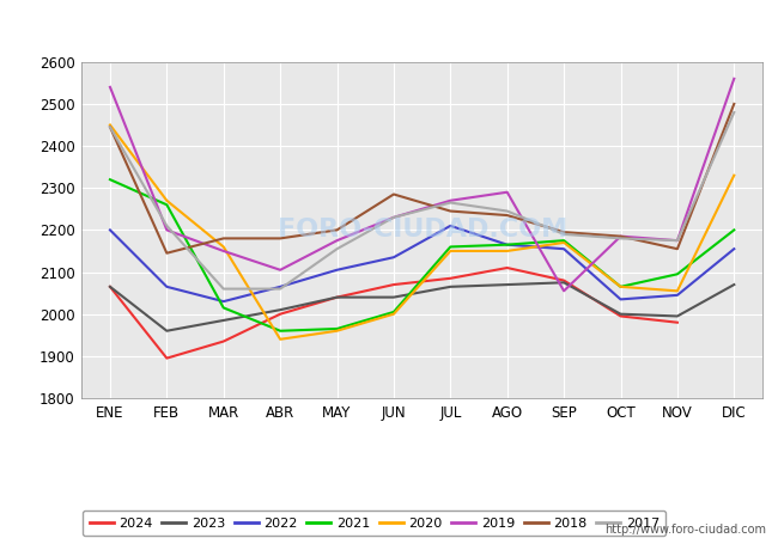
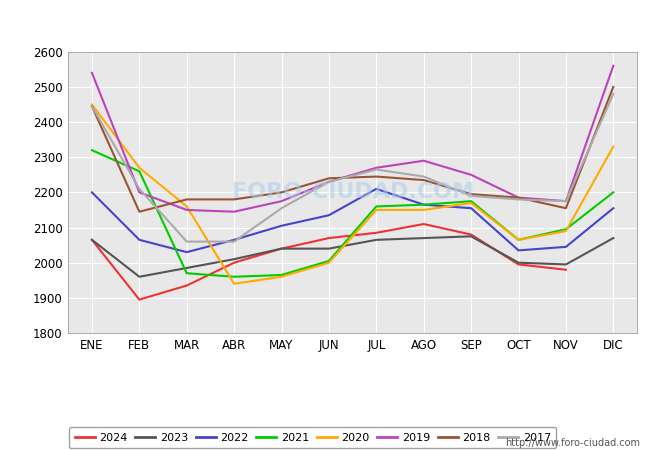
2021/MAR: 2015 -> 1970
2019/ABR: 2105 -> 2145
2018/JUN: 2285 -> 2240
2019/SEP: 2055 -> 2250
2020/NOV: 2055 -> 2090
